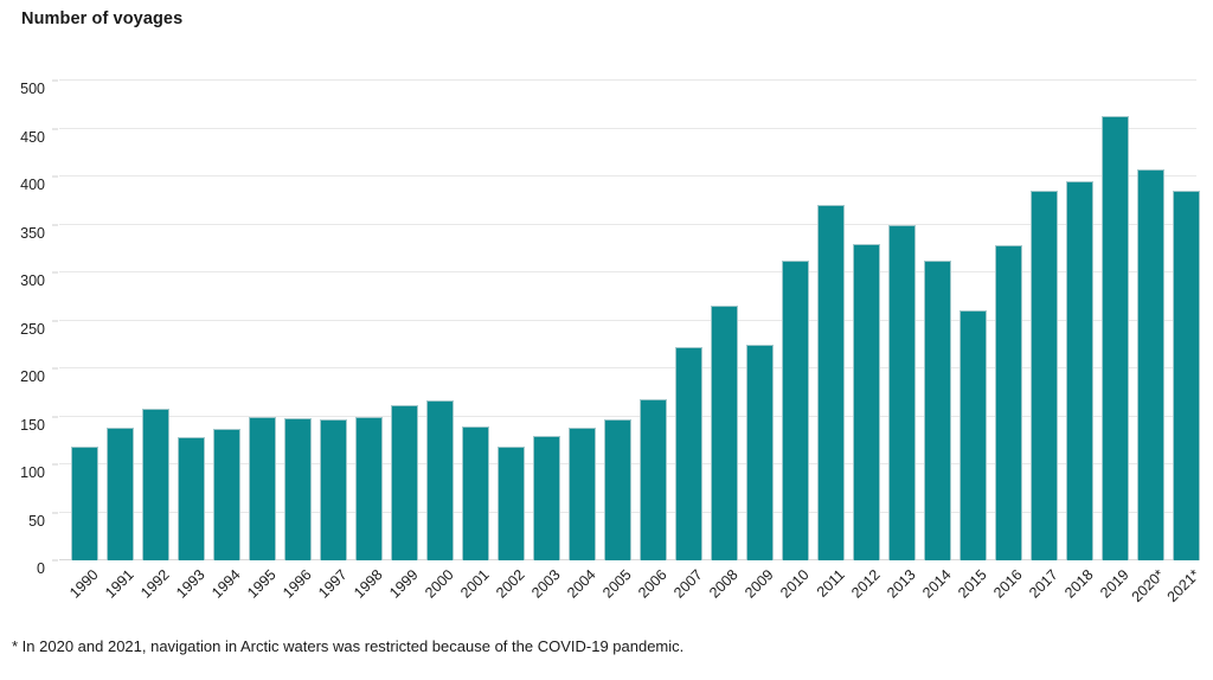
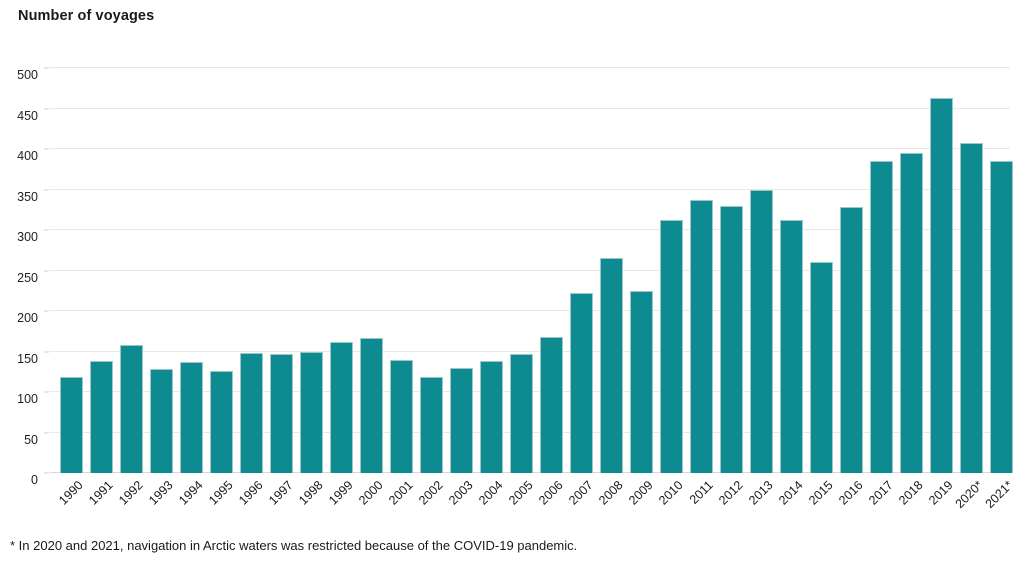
1995: 150 -> 130
2011: 370 -> 340
